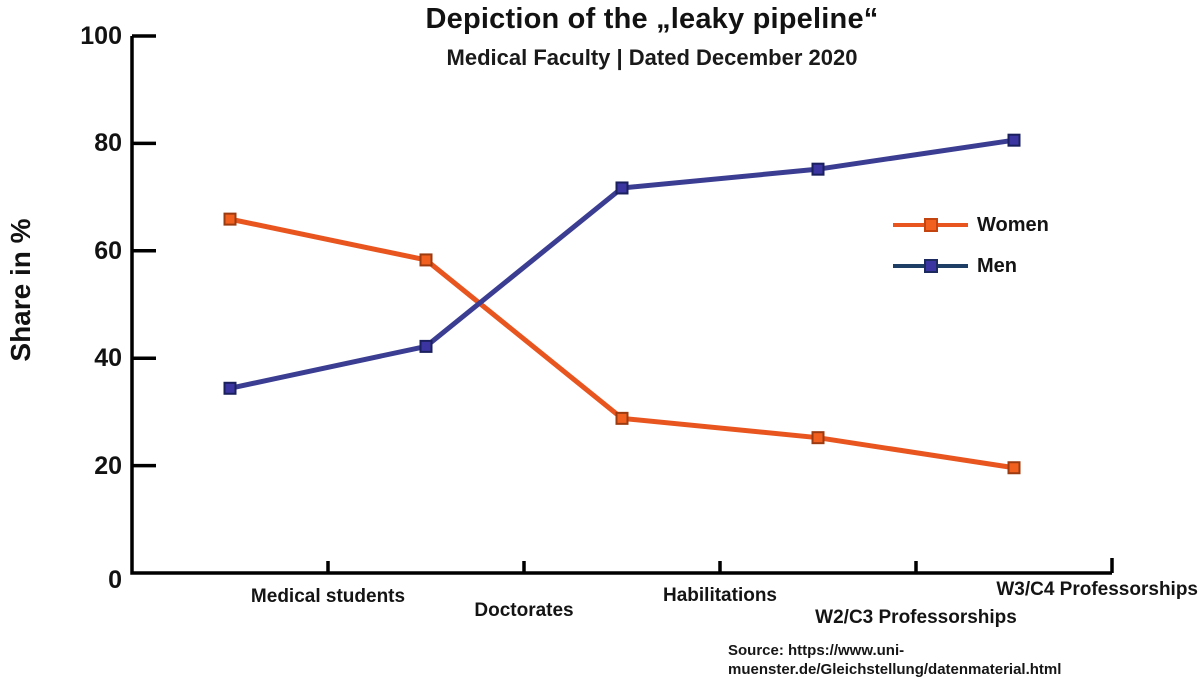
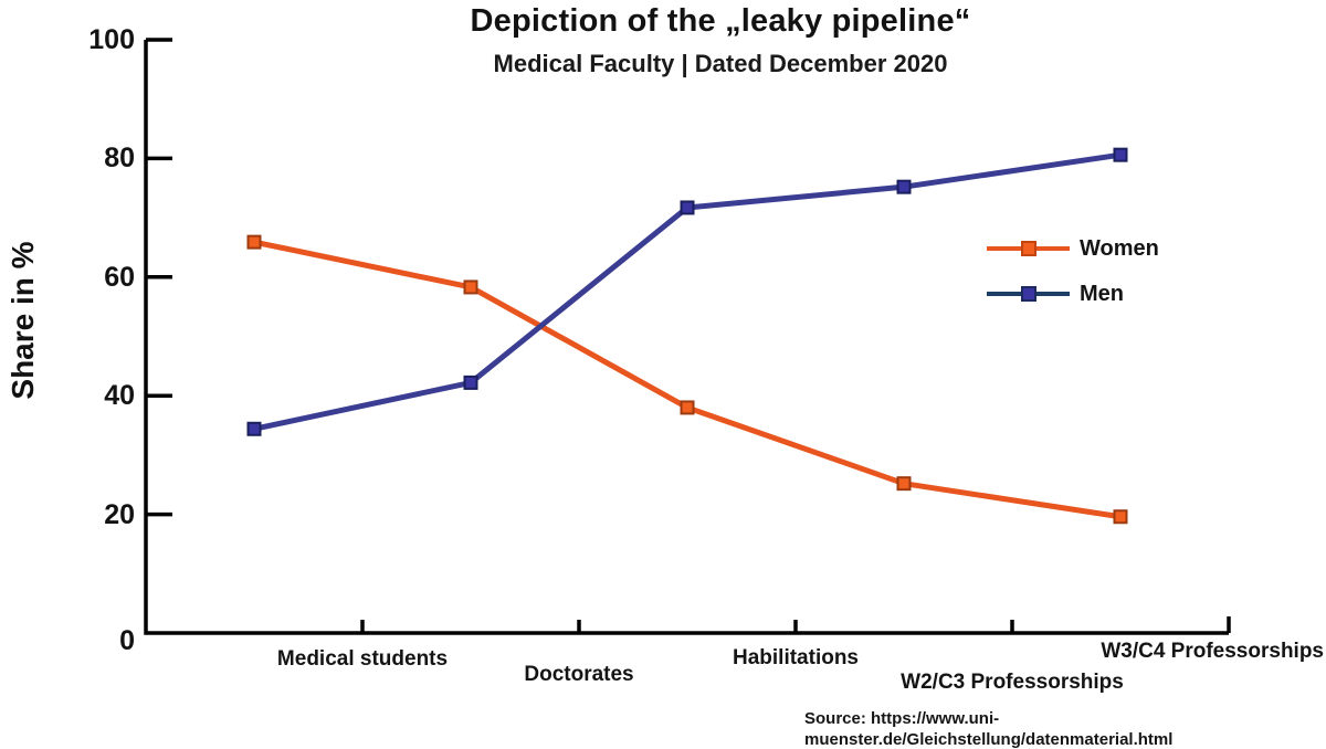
Women/Habilitations: 29 -> 38
